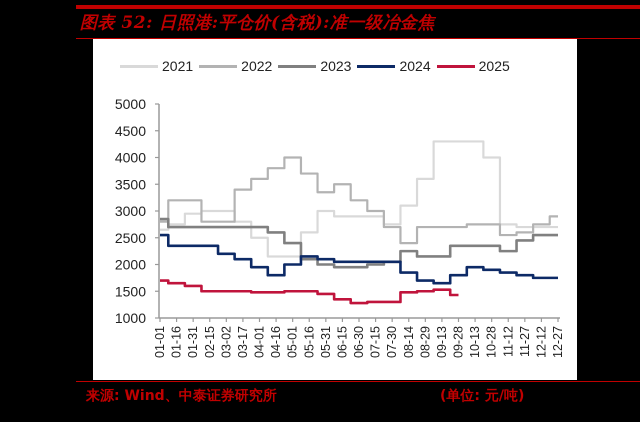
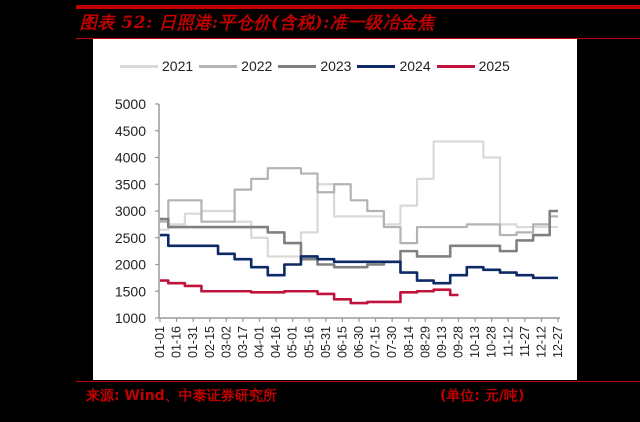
2022/05-01: 4000 -> 3800
2021/05-31: 3000 -> 3500
2023/12-27: 2600 -> 3000
